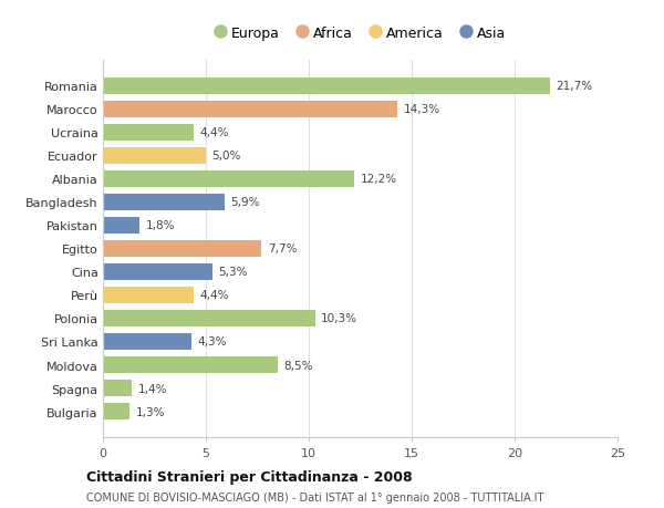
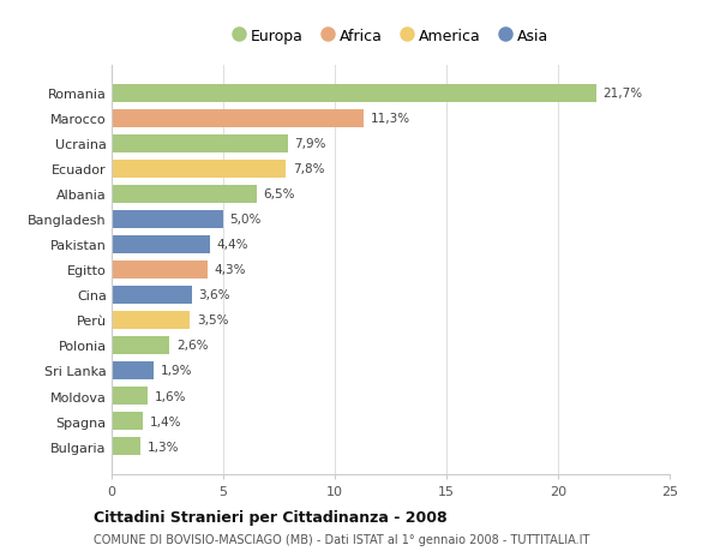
Marocco: 14,3% -> 11,3%
Ucraina: 4,4% -> 7,9%
Ecuador: 5,0% -> 7,8%
Albania: 12,2% -> 6,5%
Bangladesh: 5,9% -> 5,0%
Pakistan: 1,8% -> 4,4%
Egitto: 7,7% -> 4,3%
Cina: 5,3% -> 3,6%
Perù: 4,4% -> 3,5%
Polonia: 10,3% -> 2,6%
Sri Lanka: 4,3% -> 1,9%
Moldova: 8,5% -> 1,6%
